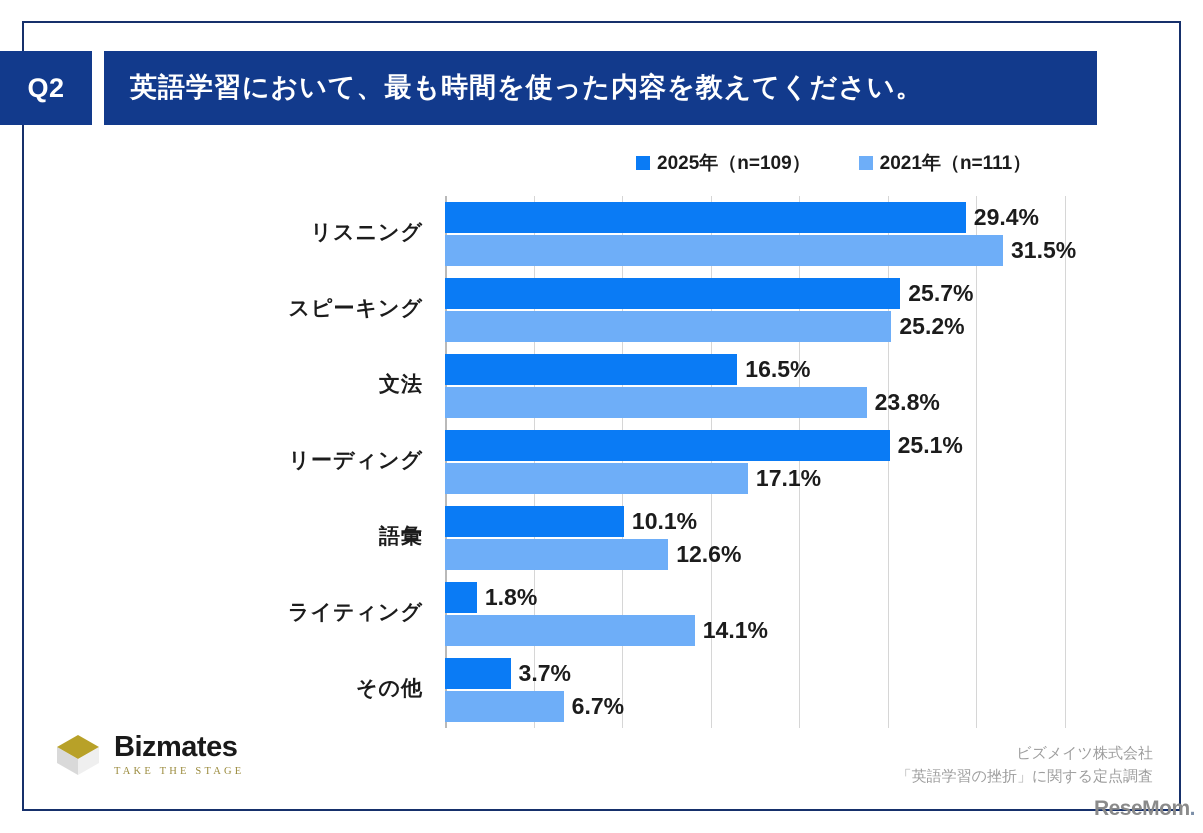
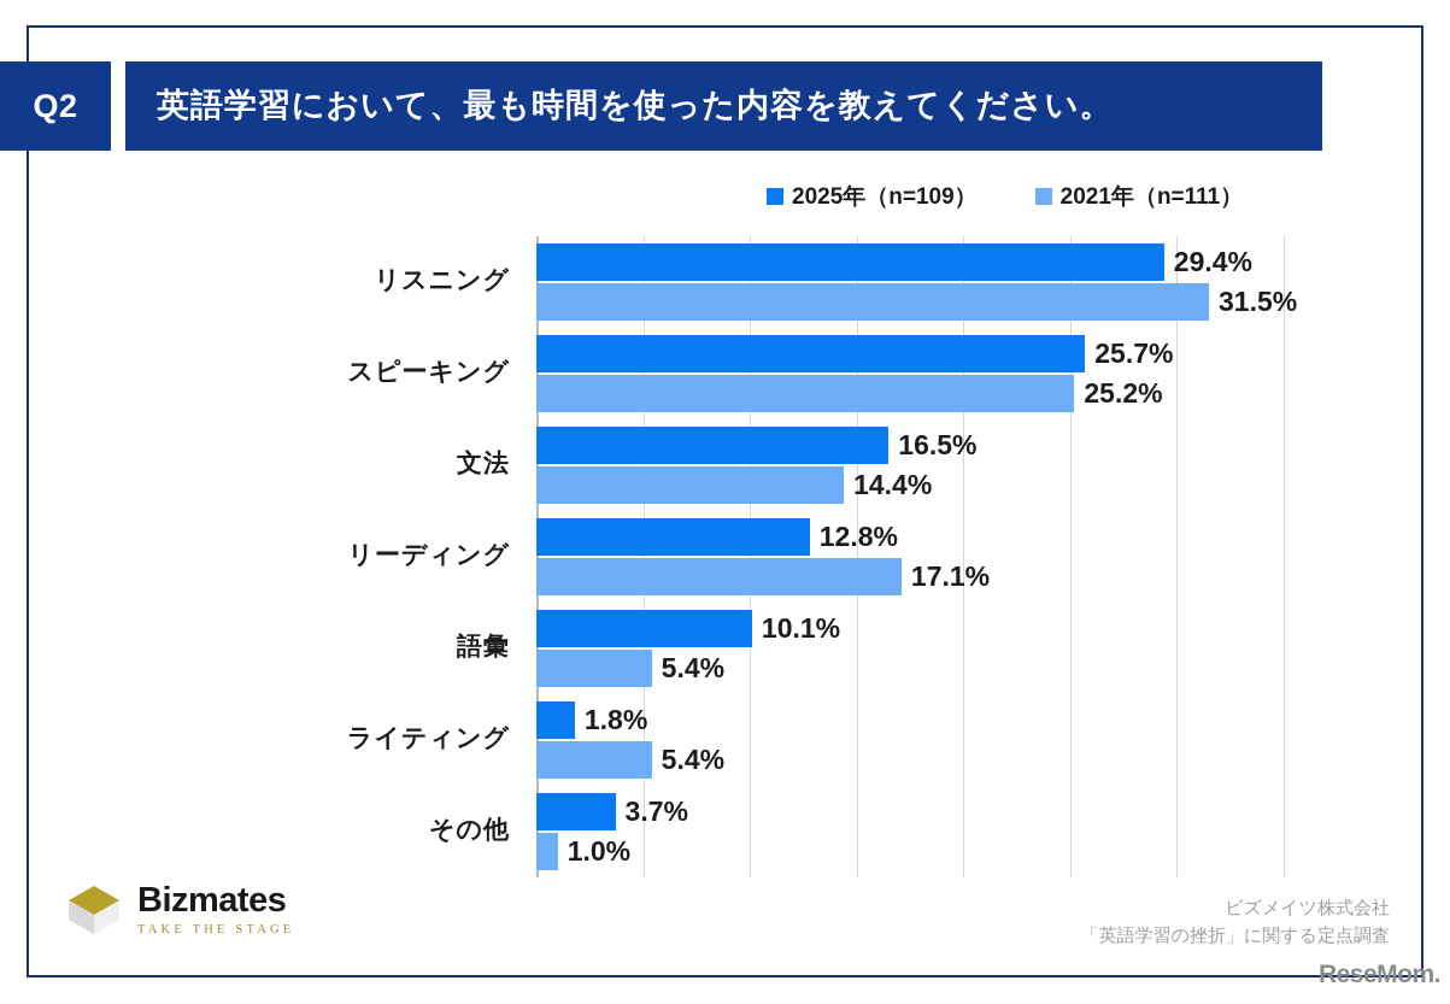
2021年（n=111）/文法: 23.8% -> 14.4%
2025年（n=109）/リーディング: 25.1% -> 12.8%
2021年（n=111）/語彙: 12.6% -> 5.4%
2021年（n=111）/ライティング: 14.1% -> 5.4%
2021年（n=111）/その他: 6.7% -> 1.0%
